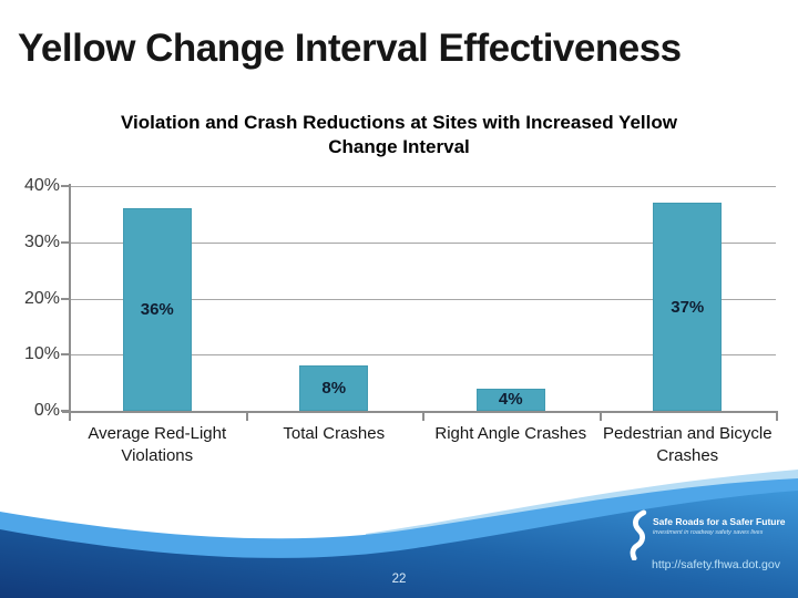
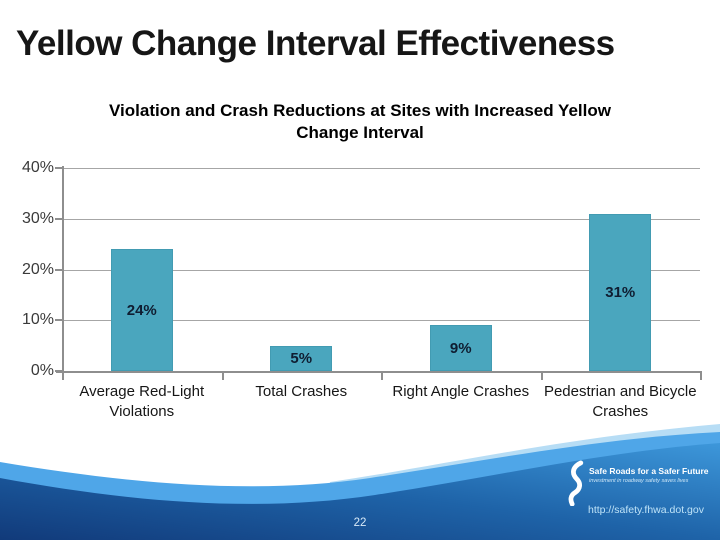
Average Red-Light Violations: 36% -> 24%
Total Crashes: 8% -> 5%
Right Angle Crashes: 4% -> 9%
Pedestrian and Bicycle Crashes: 37% -> 31%
